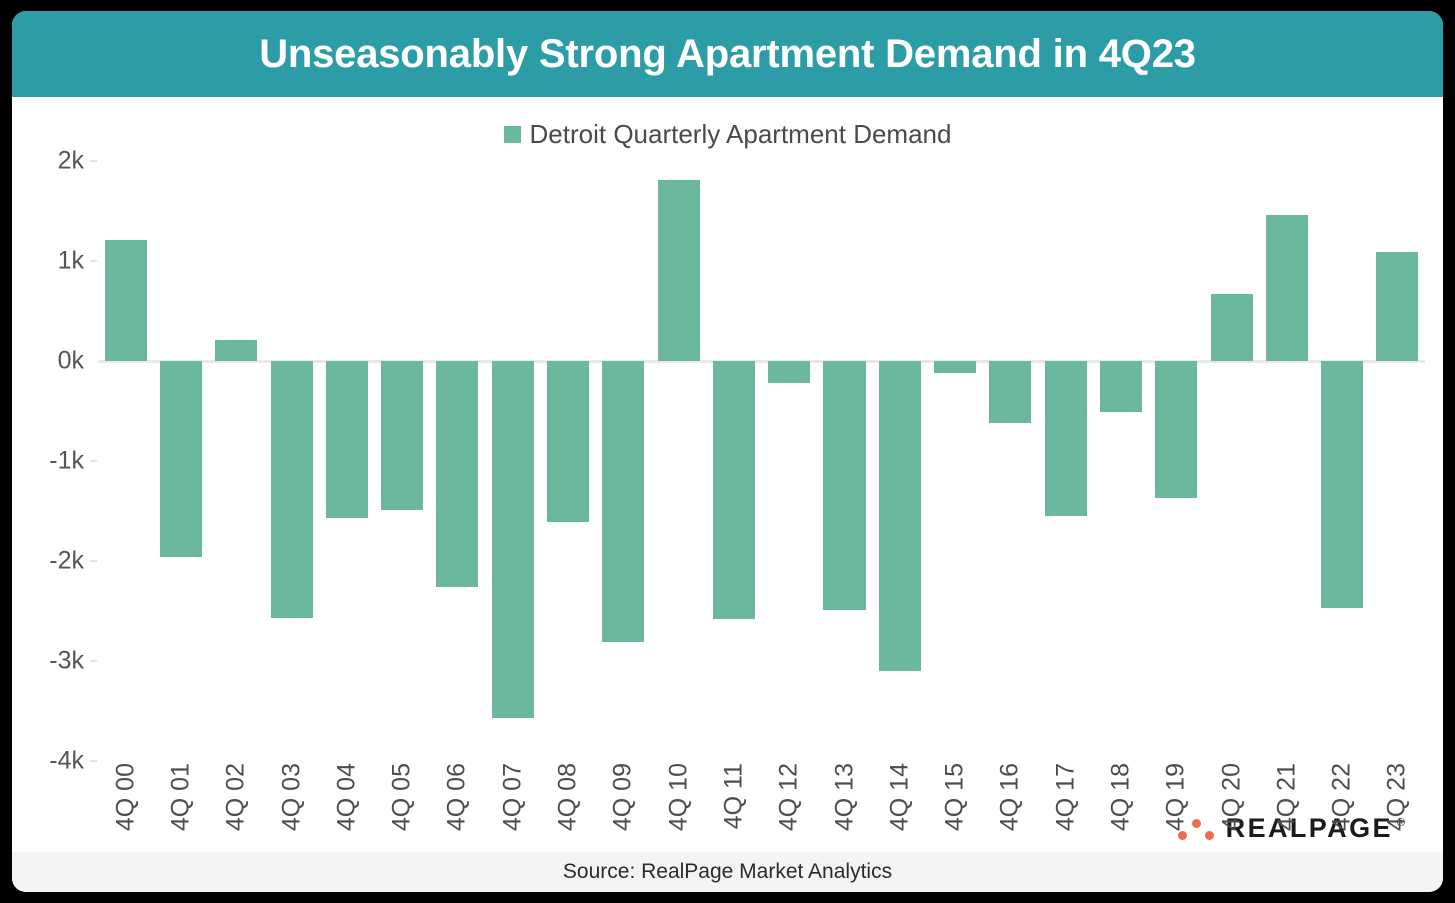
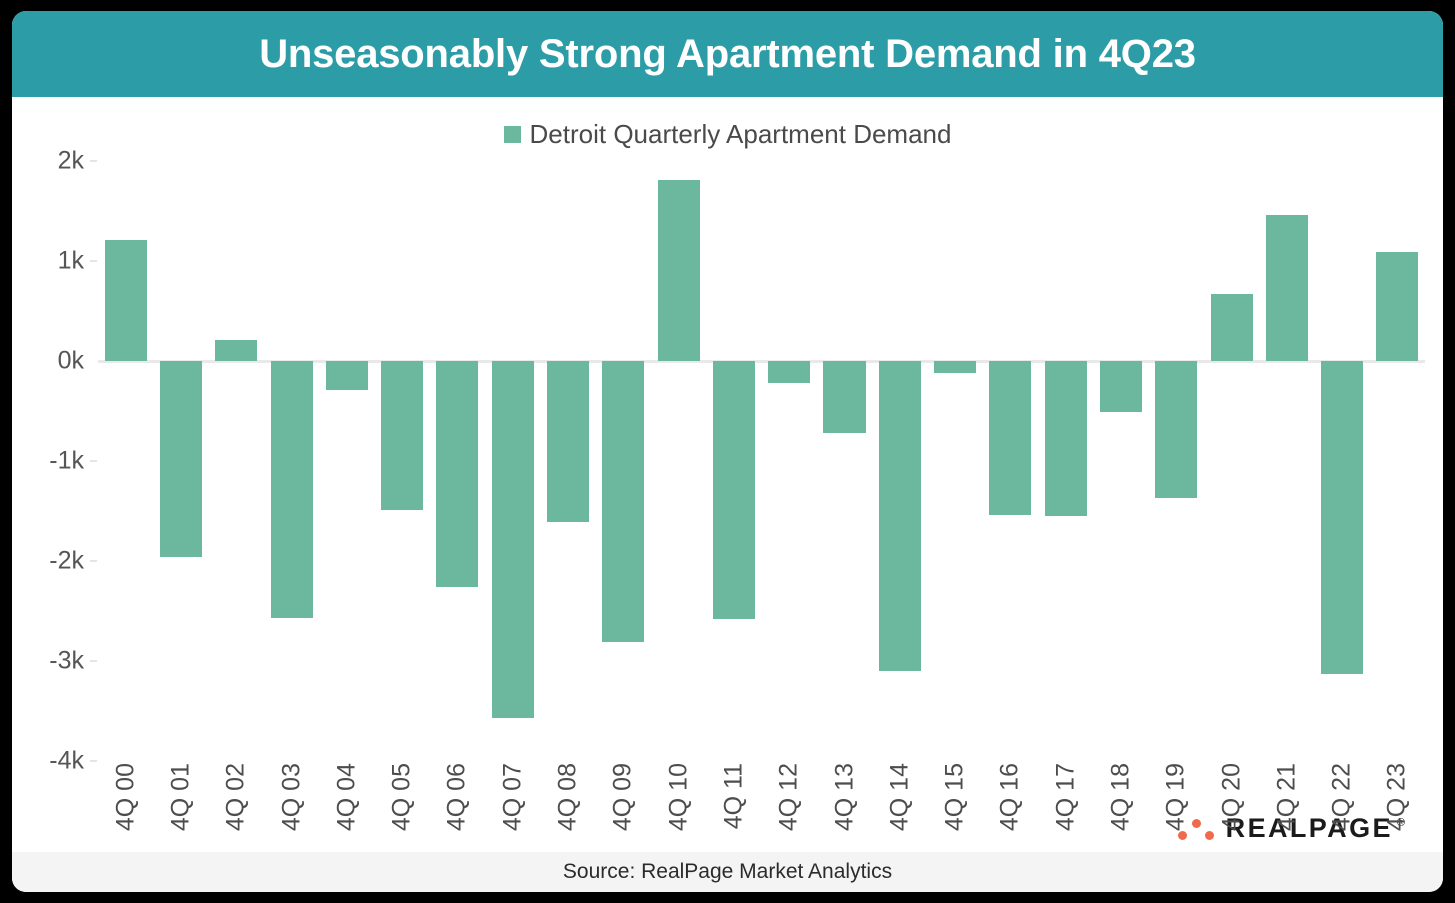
4Q 04: -1.57k -> -0.29k
4Q 13: -2.49k -> -0.72k
4Q 16: -0.62k -> -1.54k
4Q 22: -2.47k -> -3.13k
